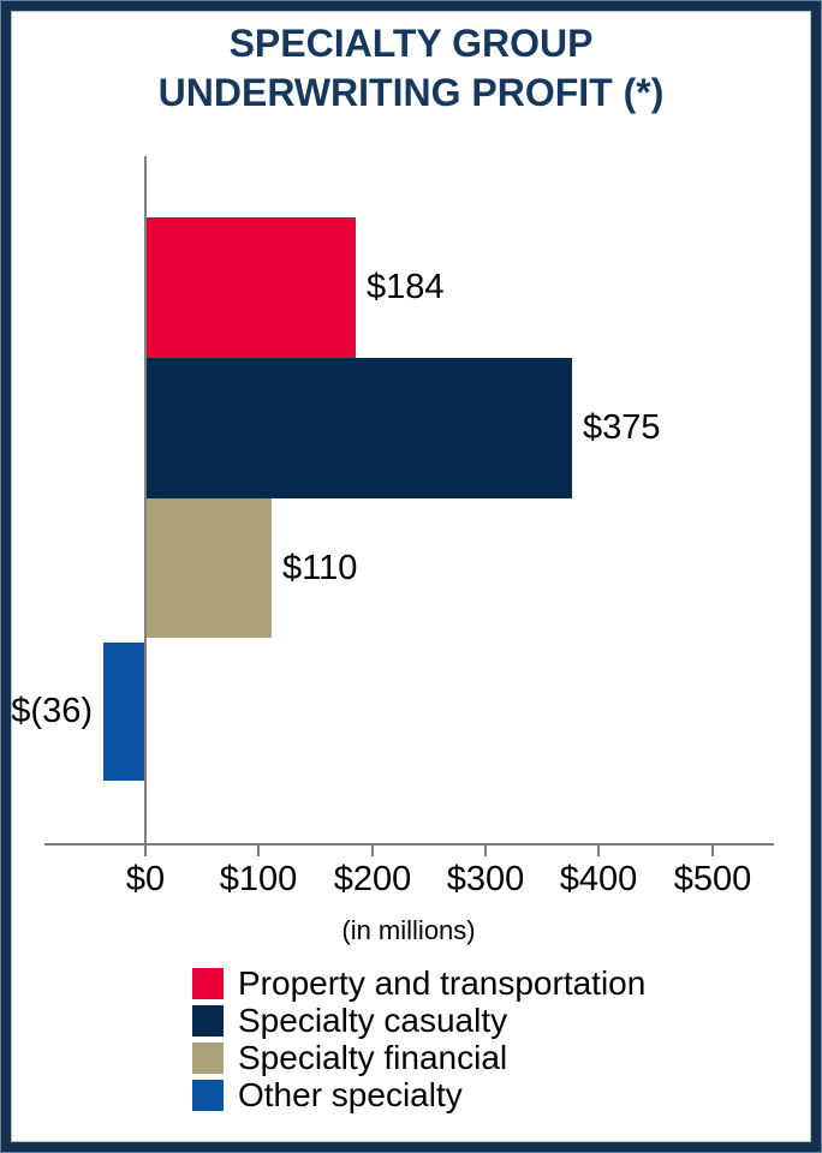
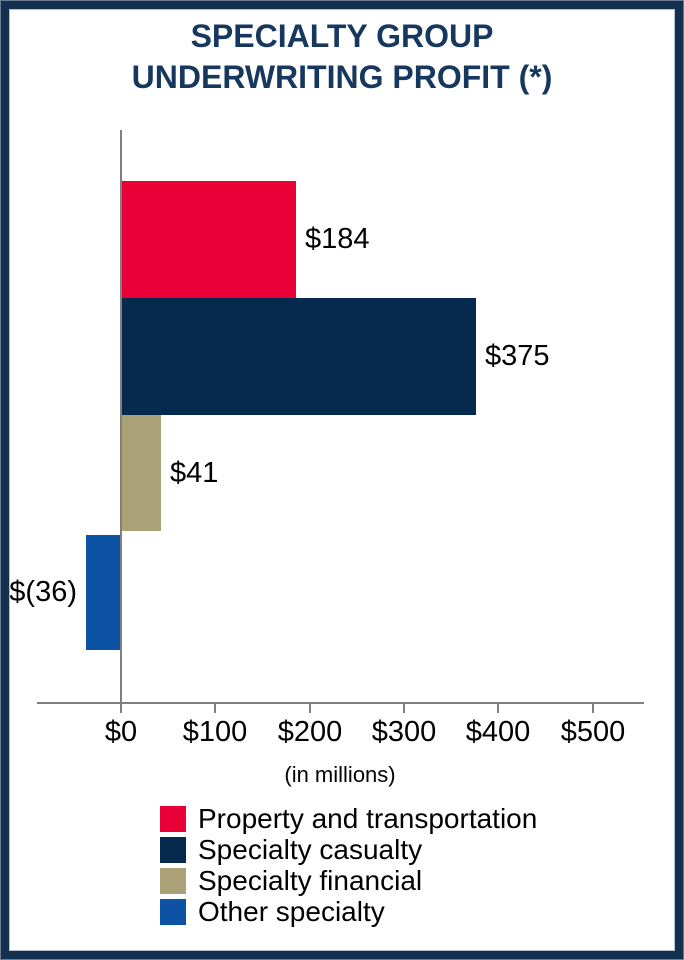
Specialty financial: $110 -> $41
